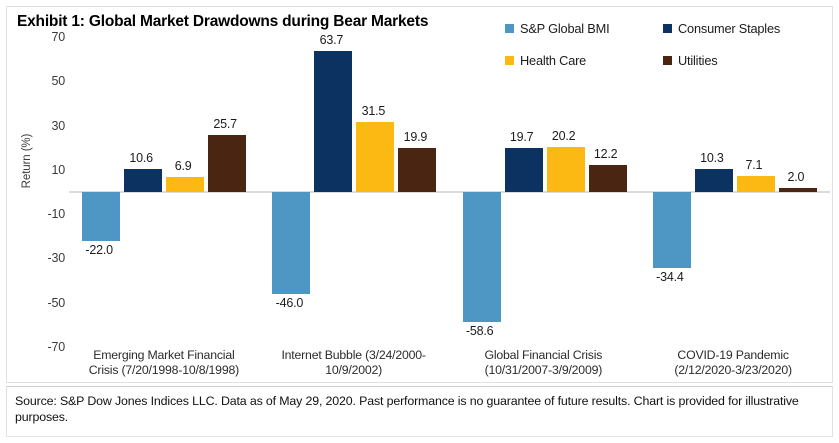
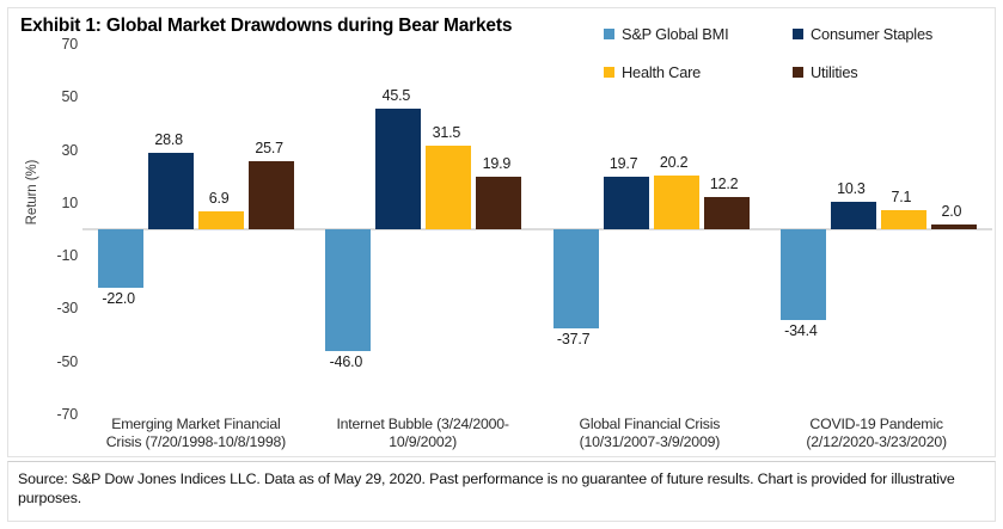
Consumer Staples/Emerging Market Financial Crisis (7/20/1998-10/8/1998): 10.6 -> 28.8
Consumer Staples/Internet Bubble (3/24/2000-10/9/2002): 63.7 -> 45.5
S&P Global BMI/Global Financial Crisis (10/31/2007-3/9/2009): -58.6 -> -37.7
